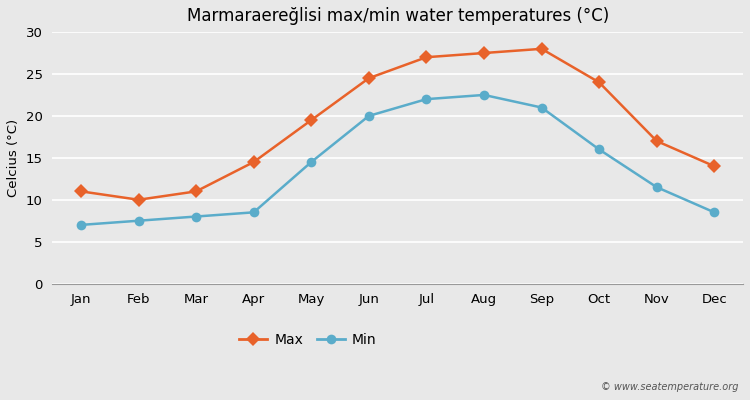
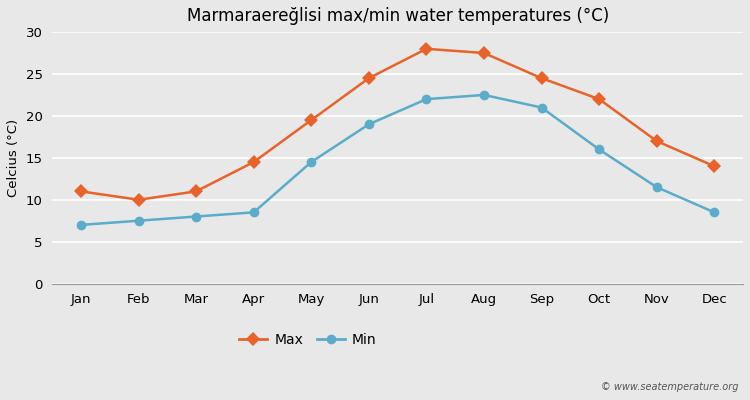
Min/Jun: 20.0 -> 19.0
Max/Jul: 27.0 -> 28.0
Max/Sep: 28.0 -> 24.5
Max/Oct: 24.0 -> 22.0
